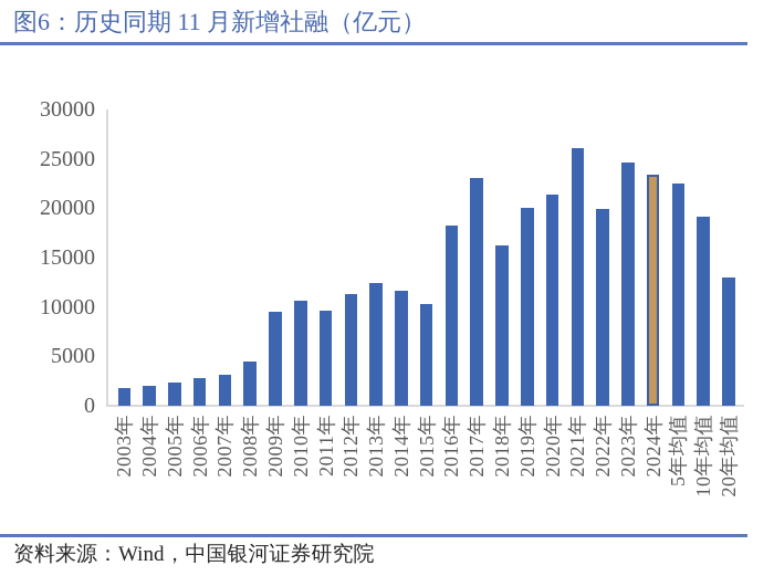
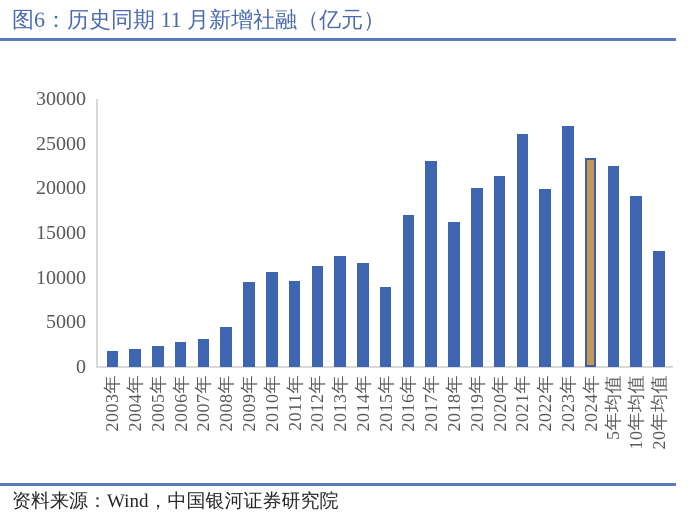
2015年: 10000 -> 9000
2016年: 18000 -> 17000
2023年: 25000 -> 27000
